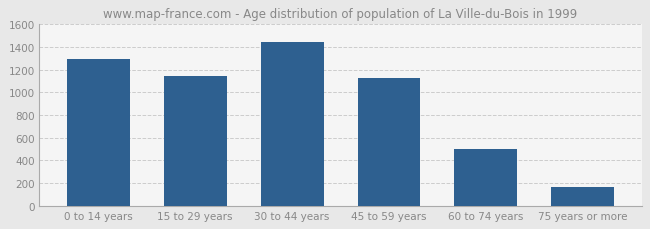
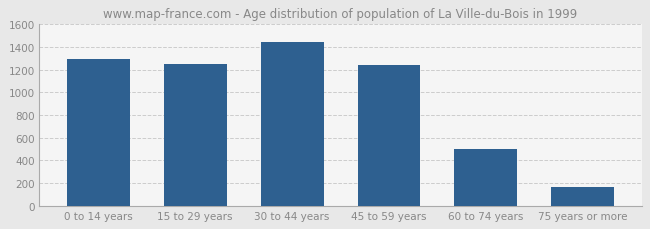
15 to 29 years: 1140 -> 1250
45 to 59 years: 1130 -> 1240
